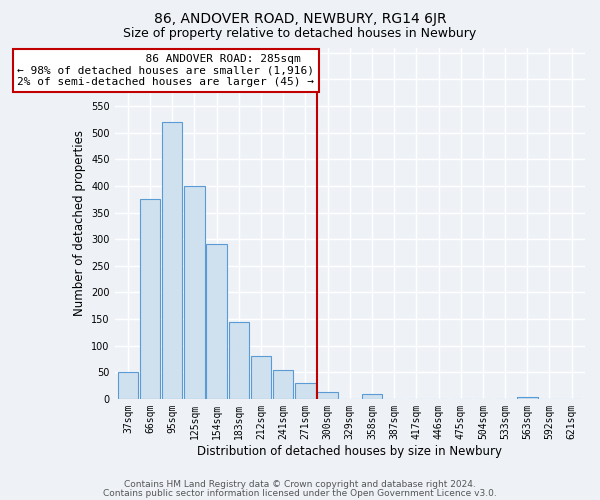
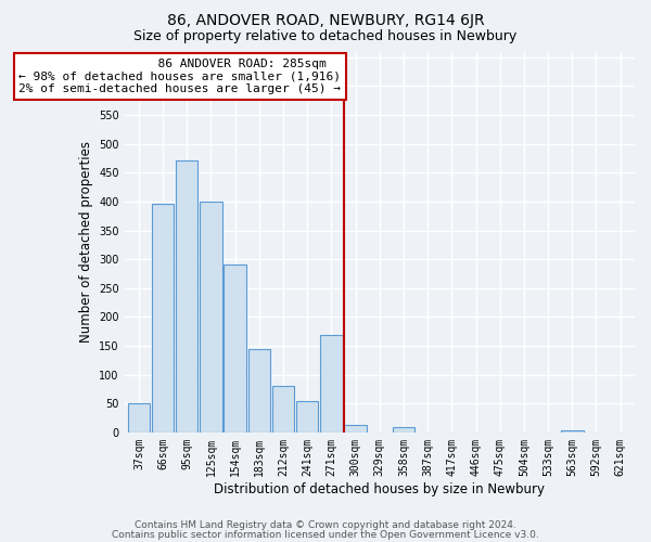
66sqm: 375 -> 396
95sqm: 520 -> 472
271sqm: 30 -> 168
